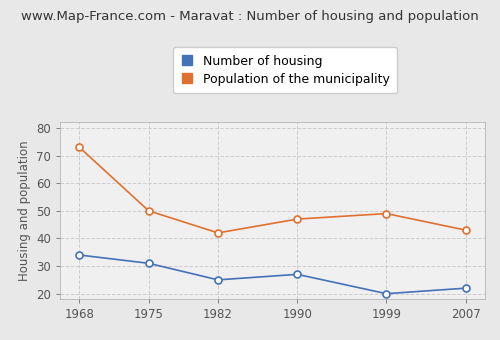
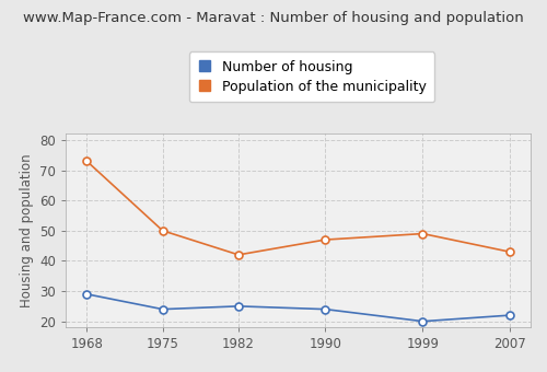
Number of housing/1968: 34 -> 29
Number of housing/1975: 31 -> 24
Number of housing/1990: 27 -> 24
